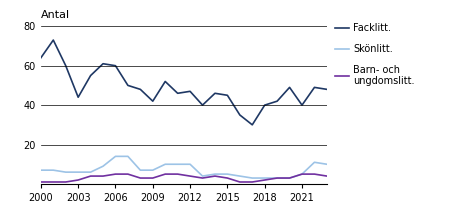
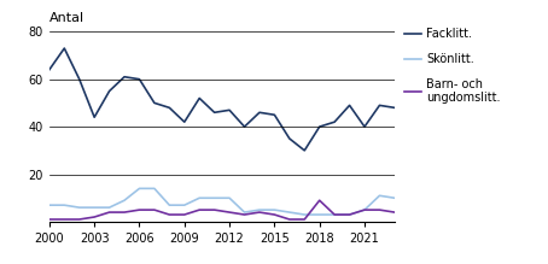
Barn- och ungdomslitt./2018: 2 -> 9
